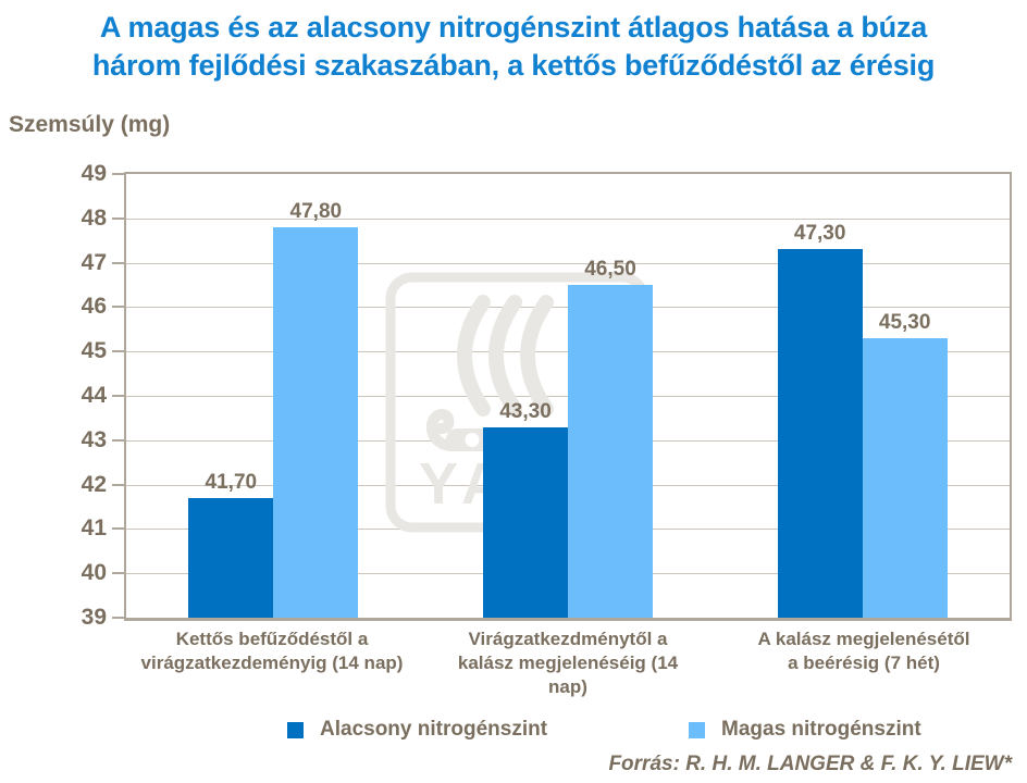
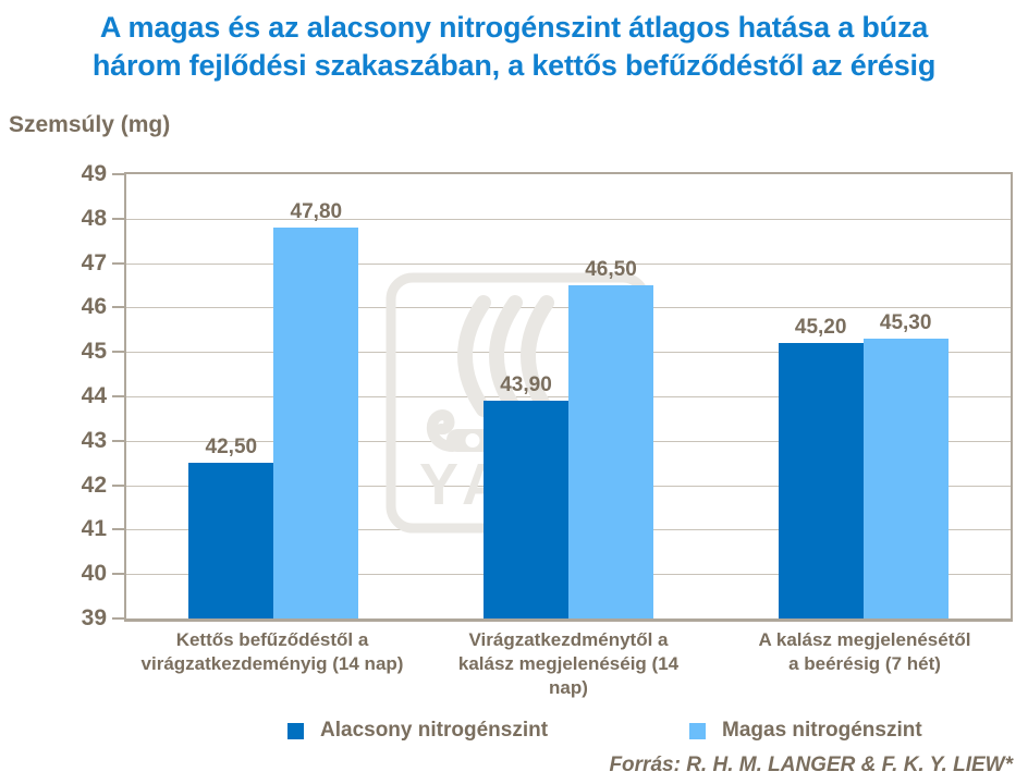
Alacsony nitrogénszint/Kettős befűződéstől a virágzatkezdeményig (14 nap): 41,70 -> 42,50
Alacsony nitrogénszint/Virágzatkezdménytől a kalász megjelenéséig (14 nap): 43,30 -> 43,90
Alacsony nitrogénszint/A kalász megjelenésétől a beérésig (7 hét): 47,30 -> 45,20
